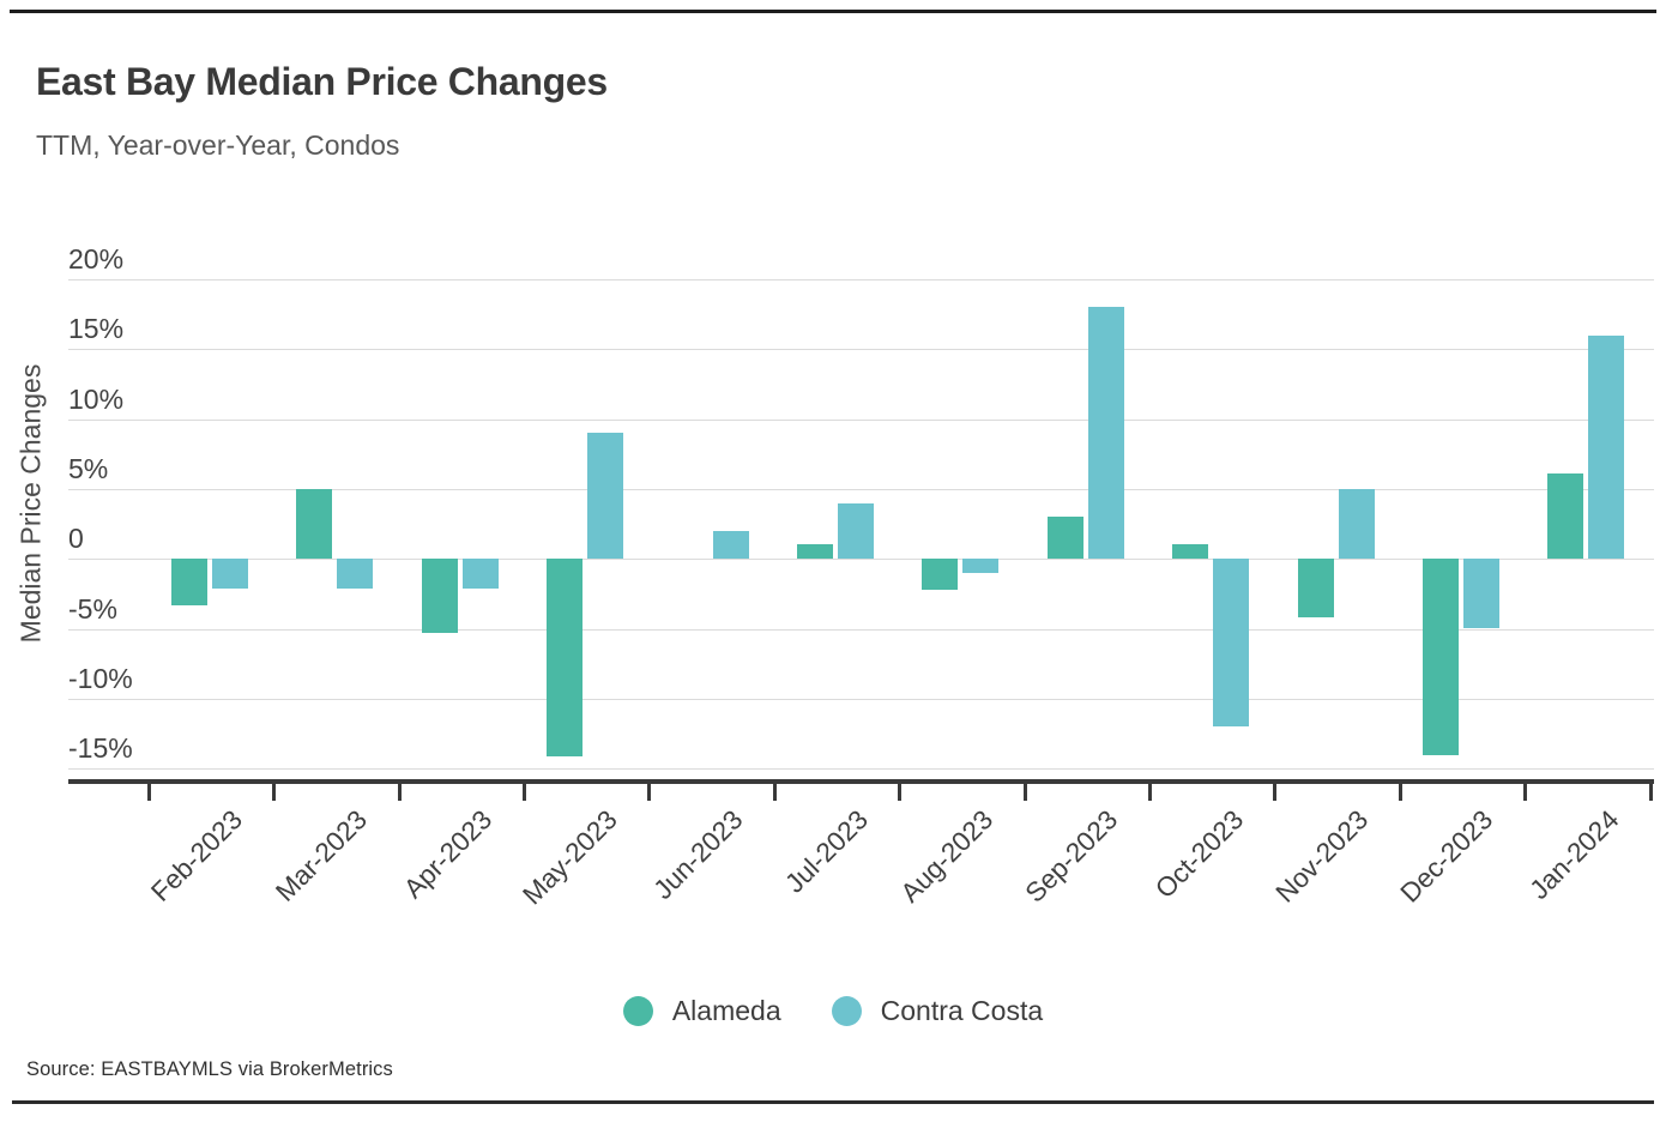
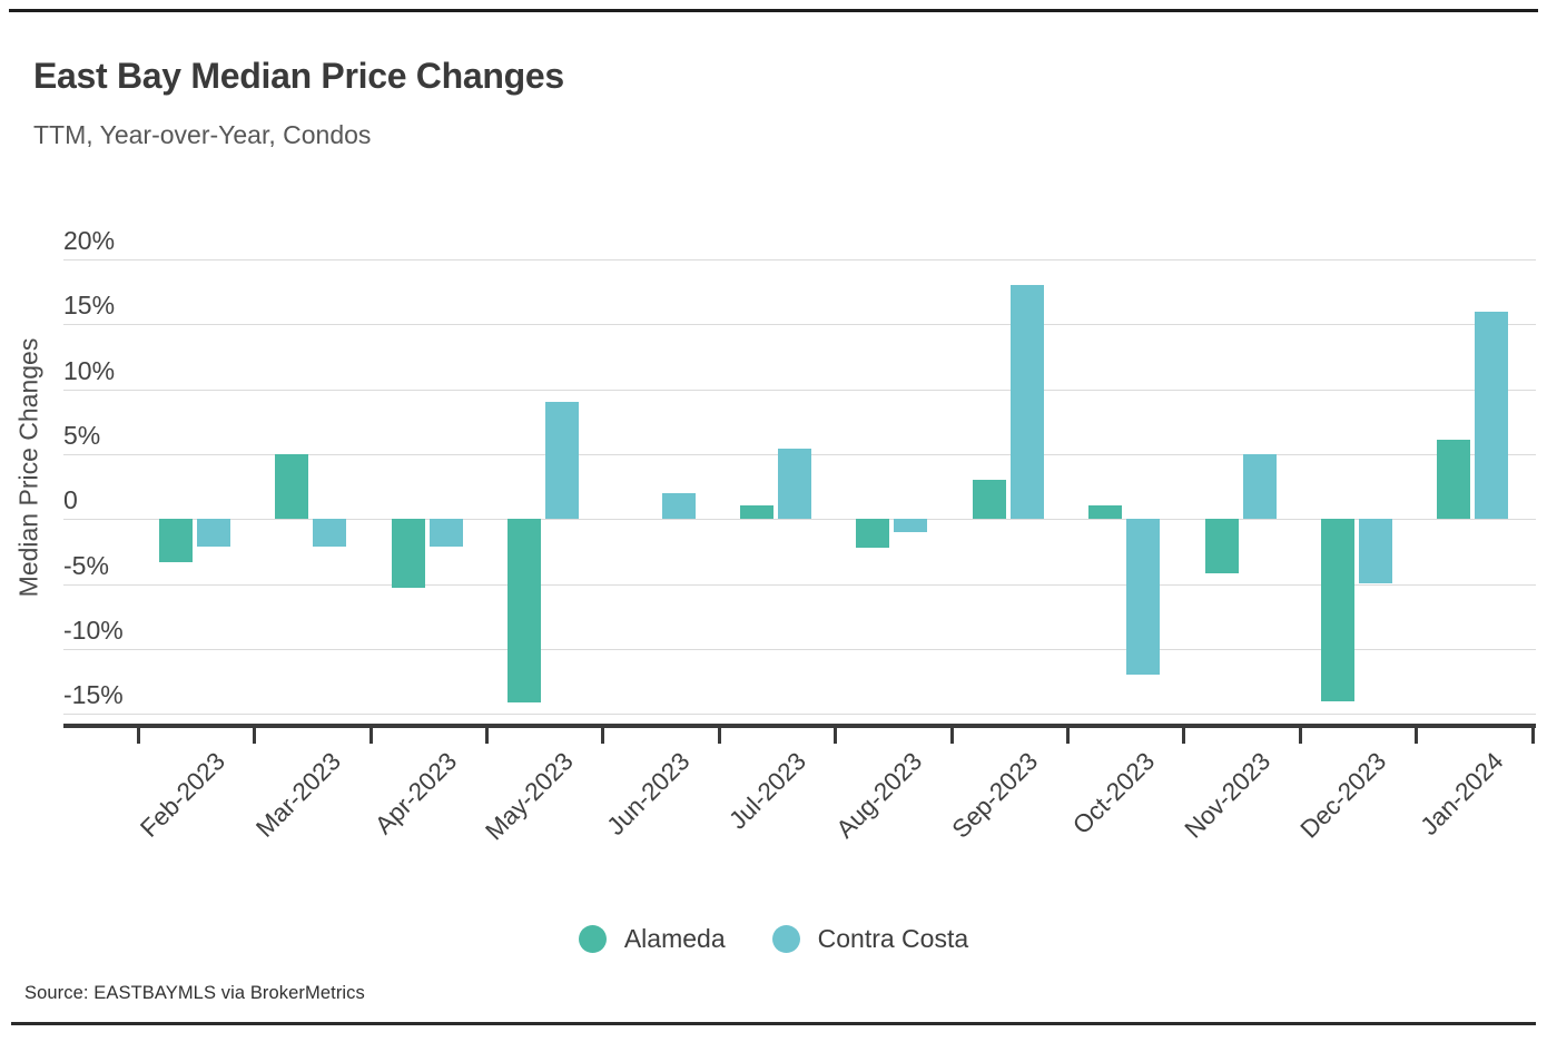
Contra Costa/Jul-2023: 4.0% -> 5.4%
